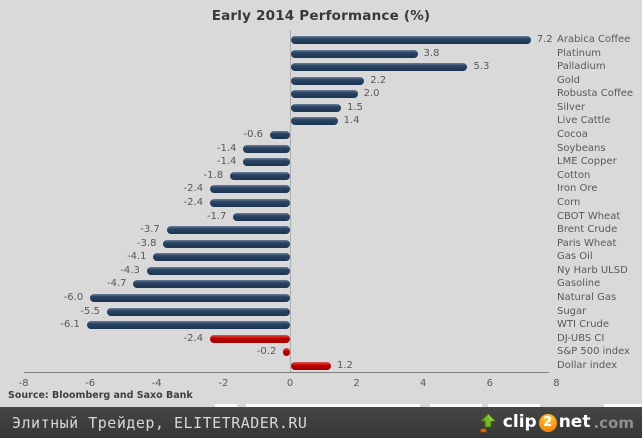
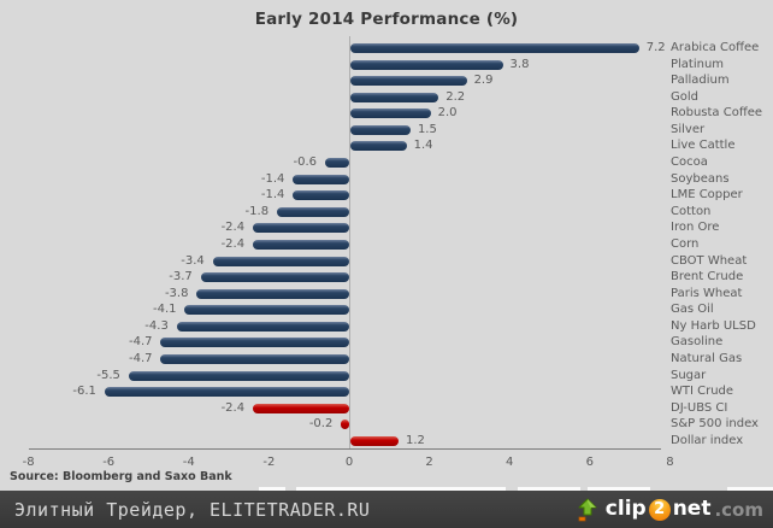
Palladium: 5.3 -> 2.9
CBOT Wheat: -1.7 -> -3.4
Natural Gas: -6.0 -> -4.7
